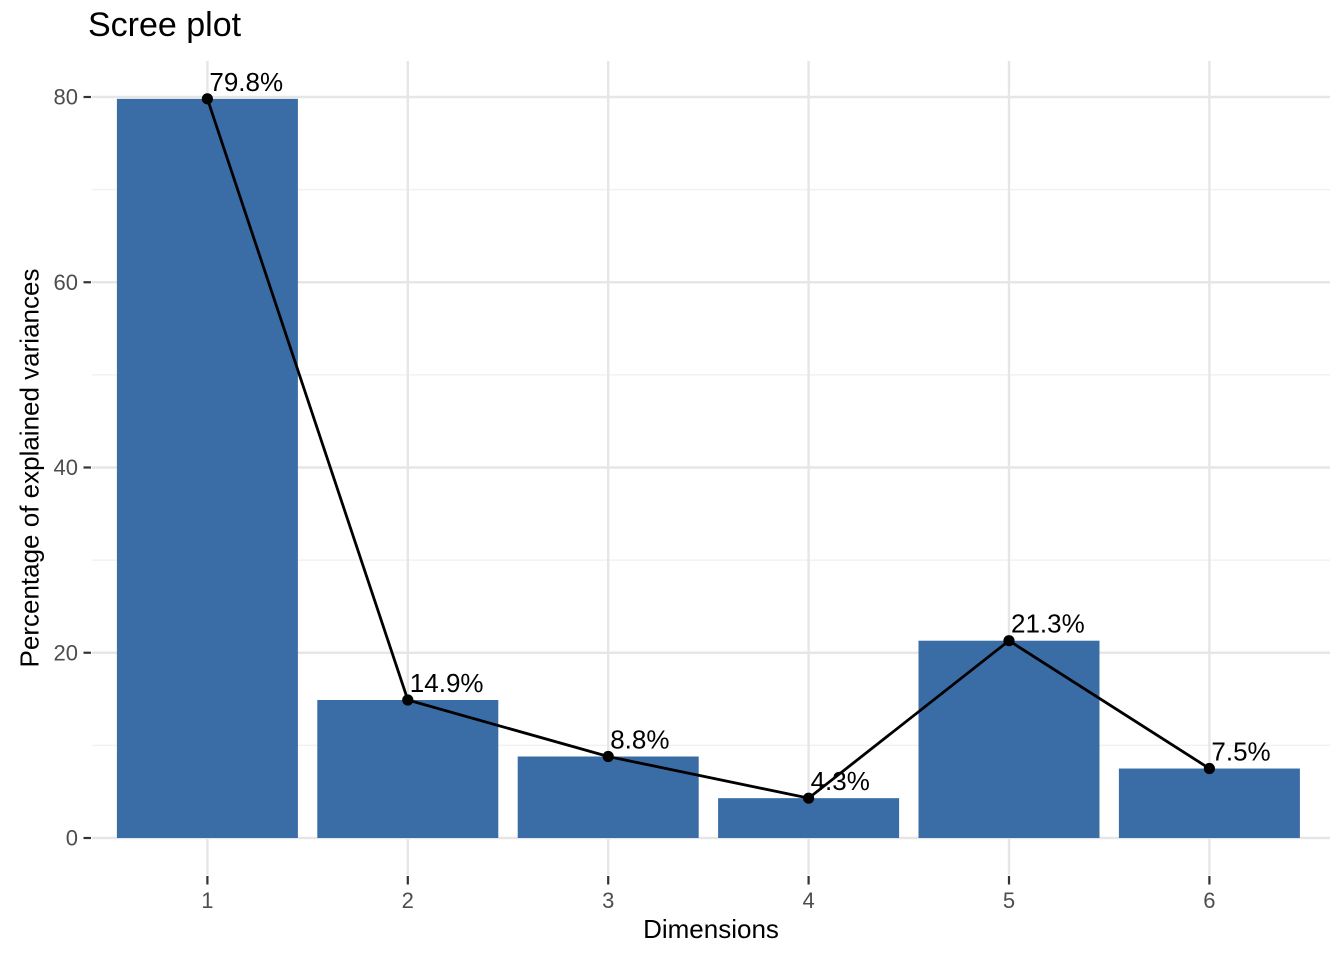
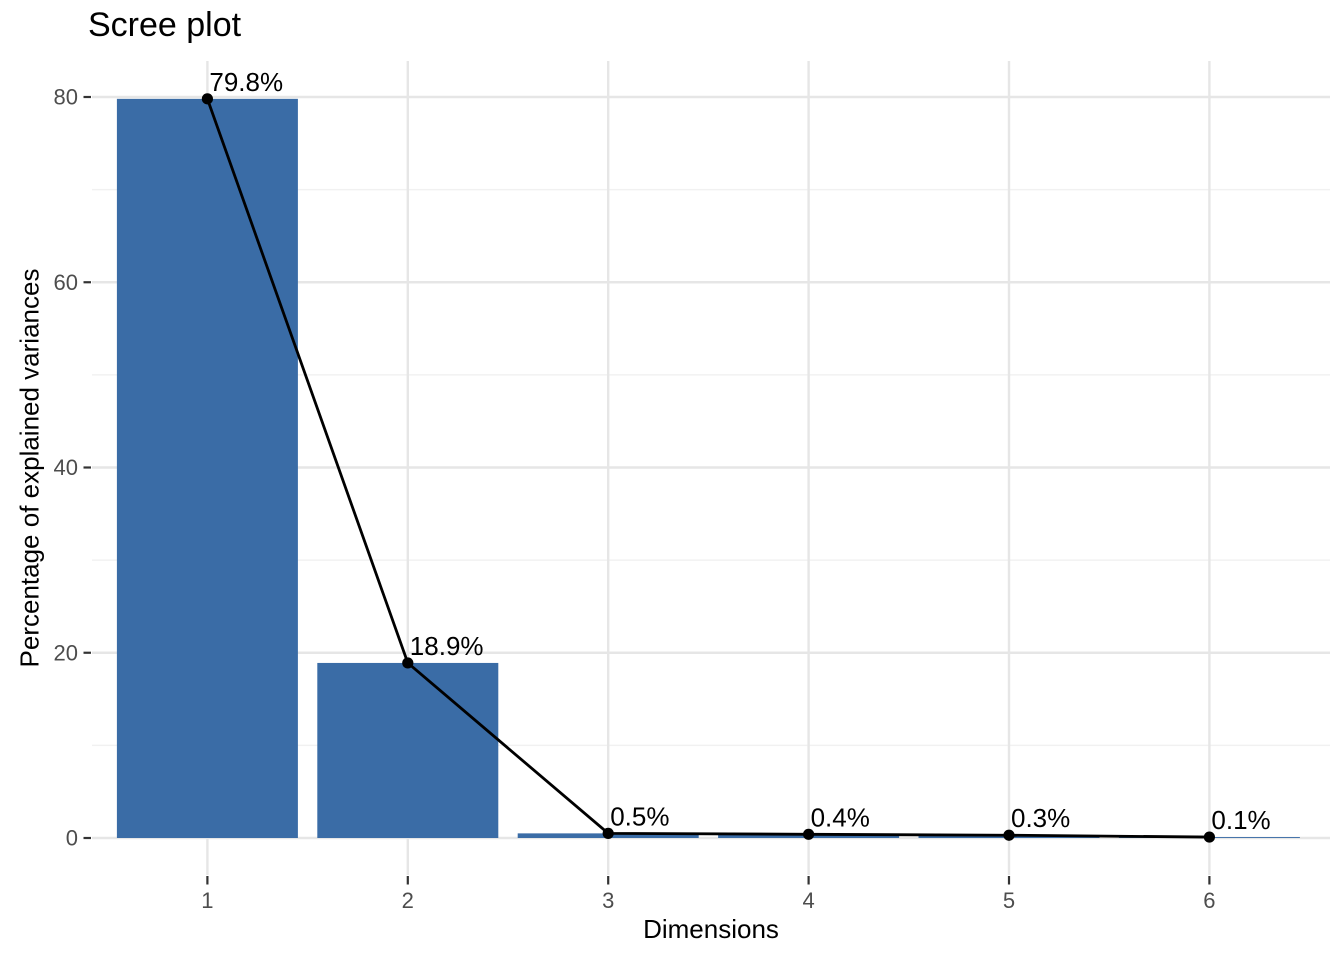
2: 14.9% -> 18.9%
3: 8.8% -> 0.5%
4: 4.3% -> 0.4%
5: 21.3% -> 0.3%
6: 7.5% -> 0.1%
